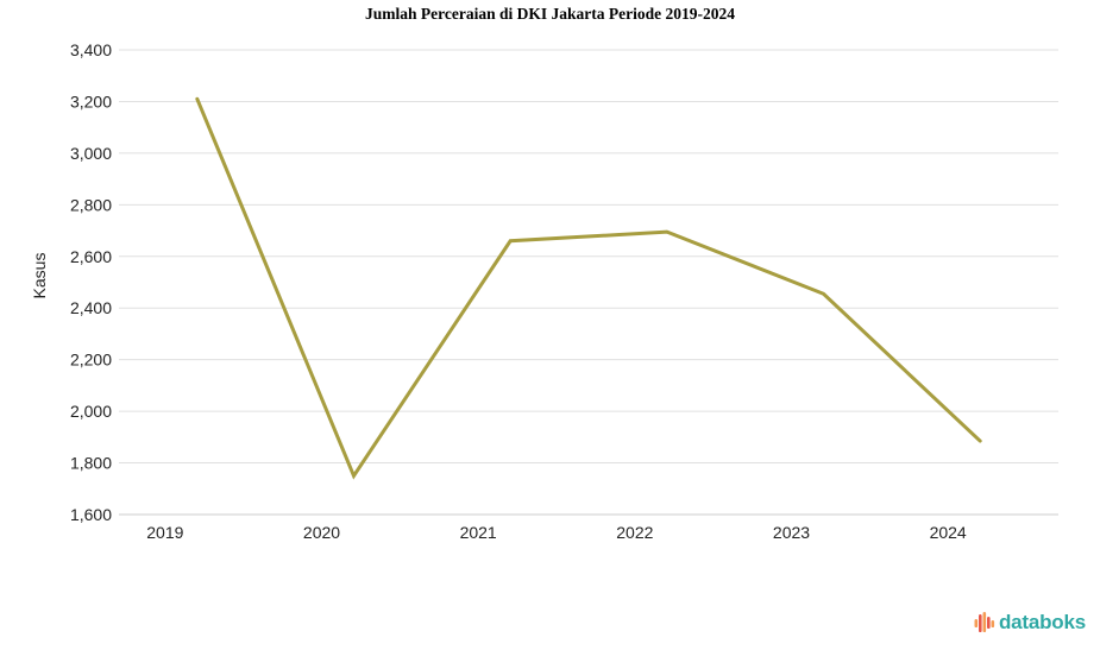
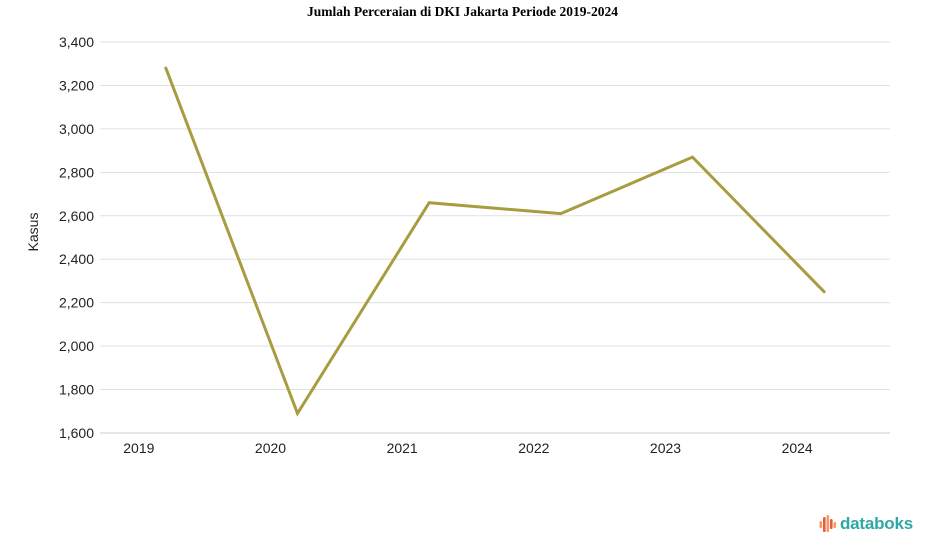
2019: 3210 -> 3280
2020: 1750 -> 1690
2022: 2700 -> 2610
2023: 2460 -> 2870
2024: 1880 -> 2250
